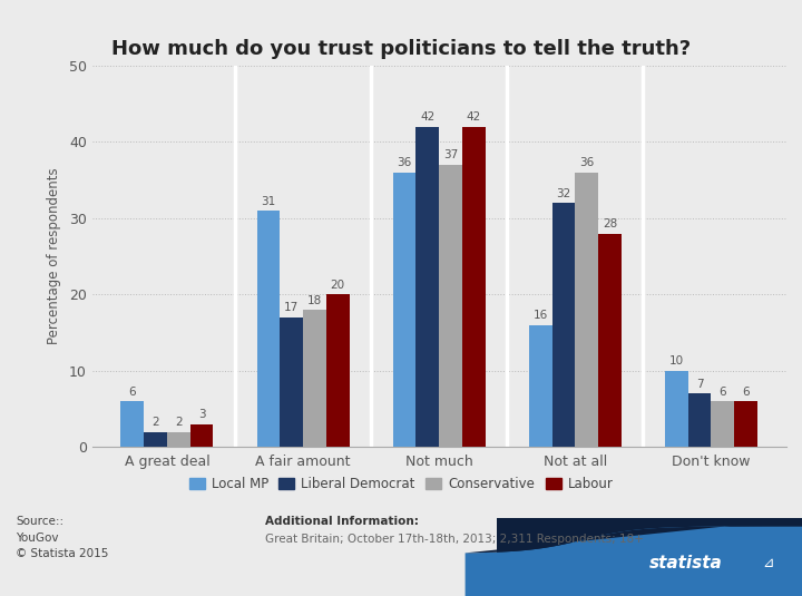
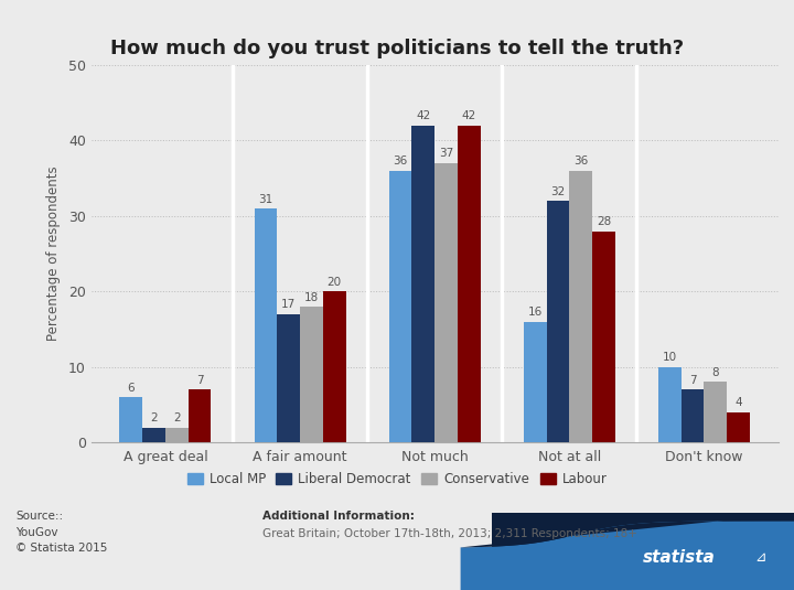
Labour/A great deal: 3 -> 7
Conservative/Don't know: 6 -> 8
Labour/Don't know: 6 -> 4
